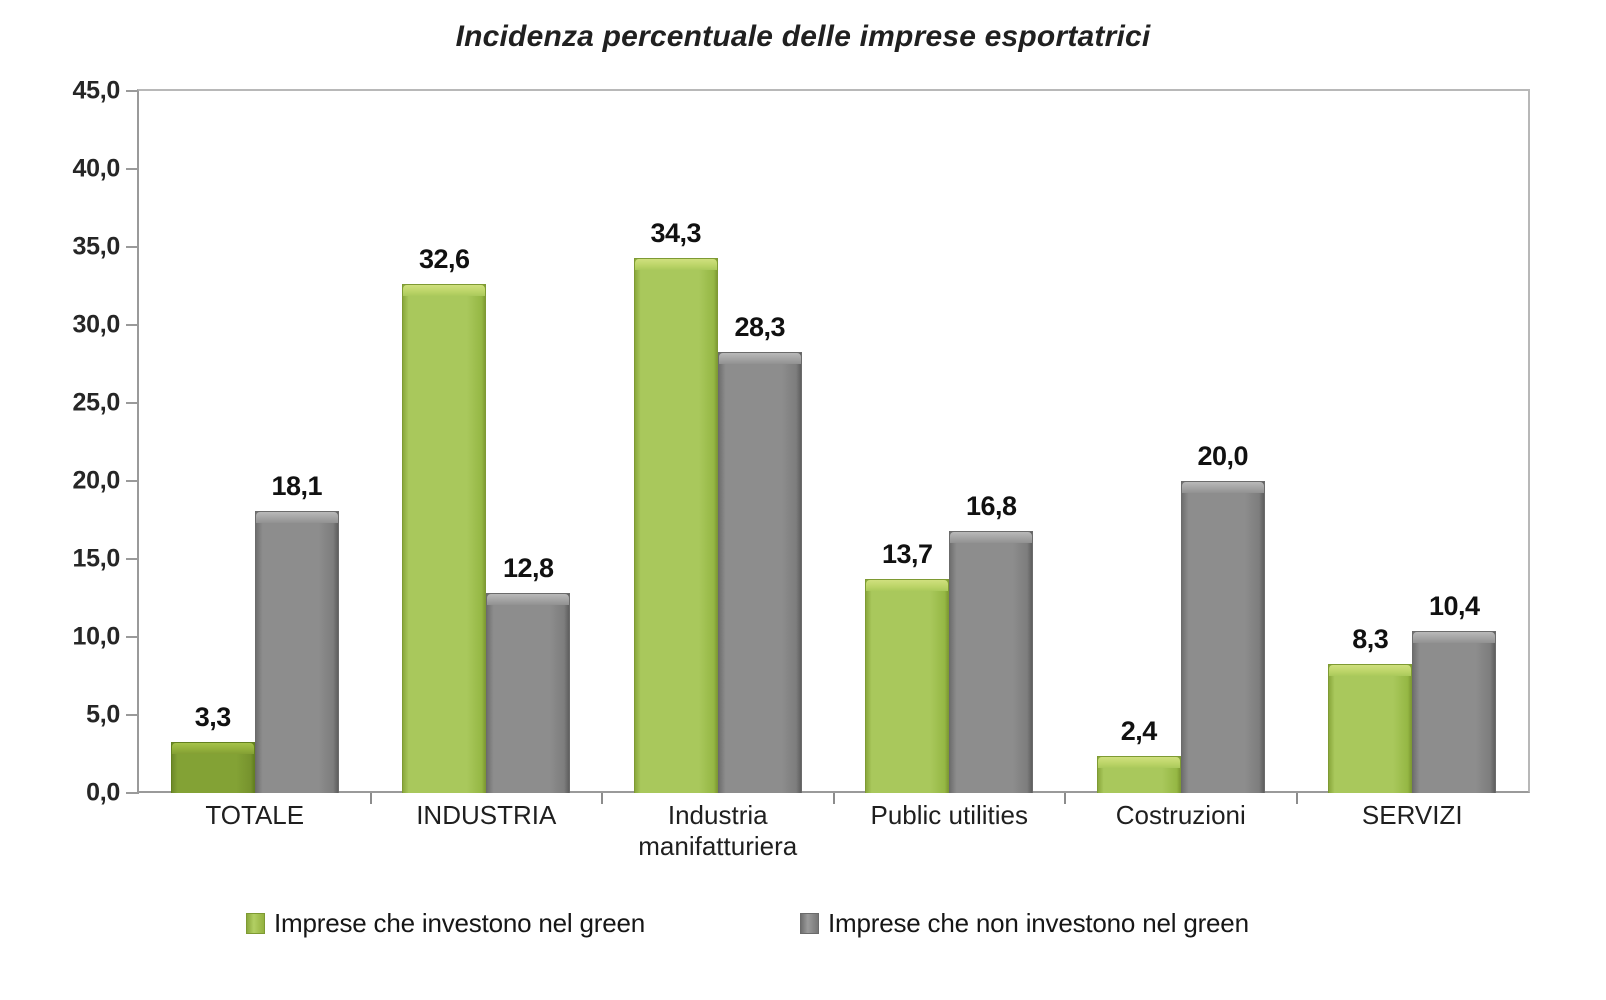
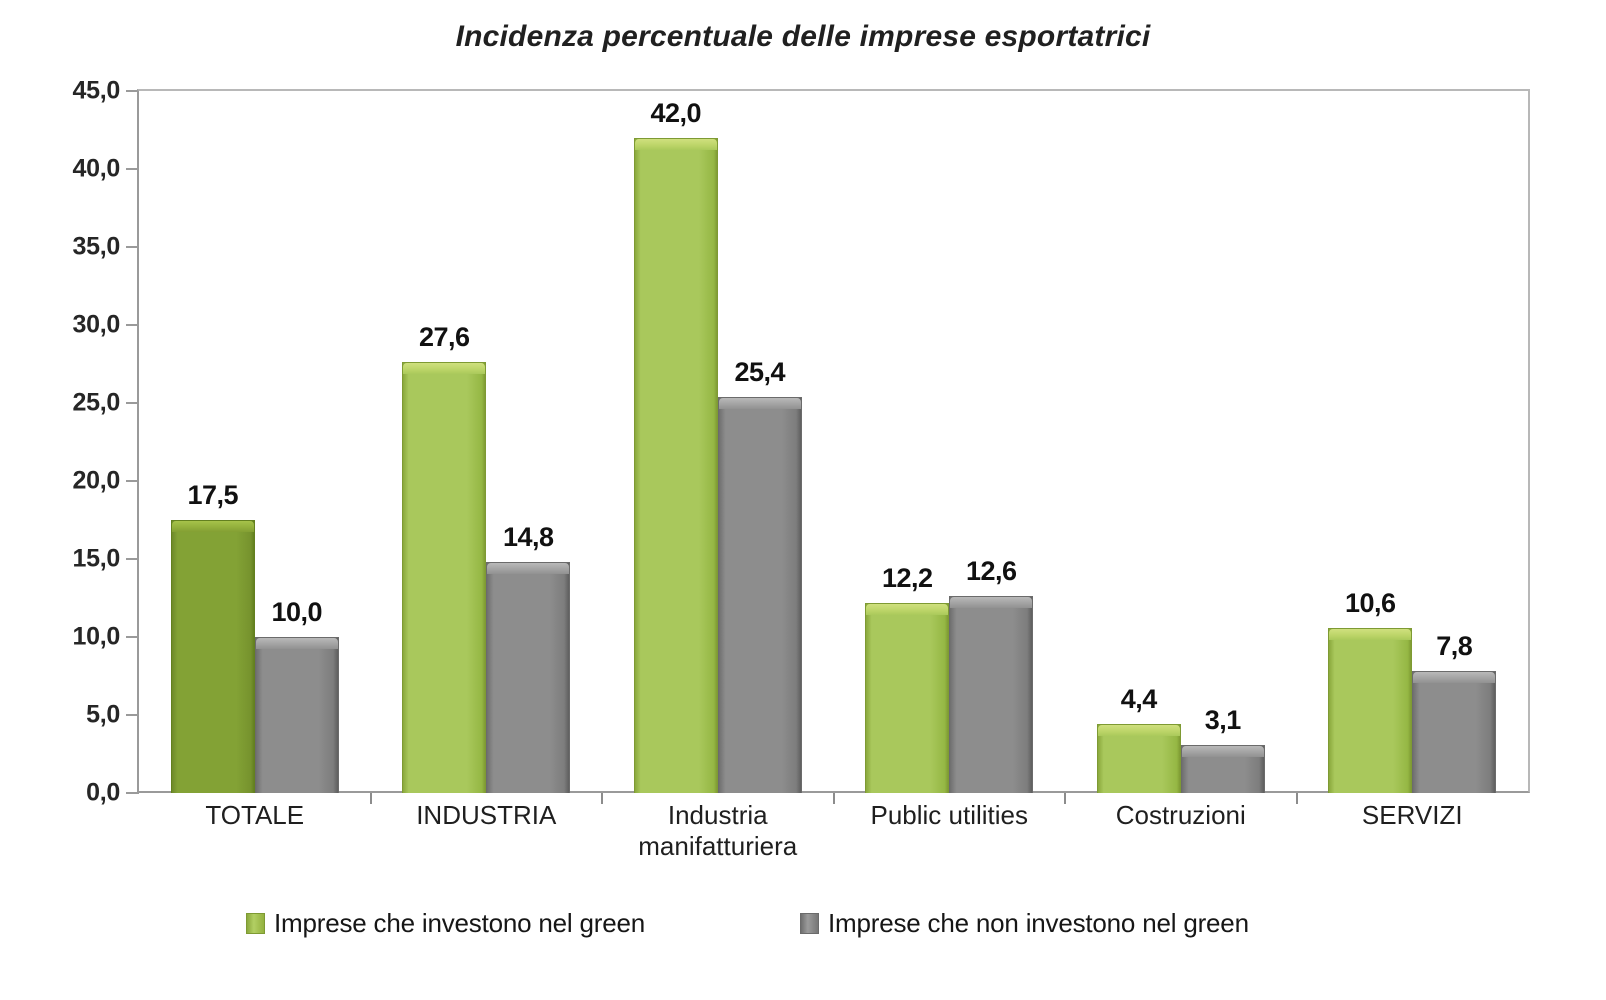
Imprese che investono nel green/TOTALE: 3,3 -> 17,5
Imprese che non investono nel green/TOTALE: 18,1 -> 10,0
Imprese che investono nel green/INDUSTRIA: 32,6 -> 27,6
Imprese che non investono nel green/INDUSTRIA: 12,8 -> 14,8
Imprese che investono nel green/Industria manifatturiera: 34,3 -> 42,0
Imprese che non investono nel green/Industria manifatturiera: 28,3 -> 25,4
Imprese che investono nel green/Public utilities: 13,7 -> 12,2
Imprese che non investono nel green/Public utilities: 16,8 -> 12,6
Imprese che investono nel green/Costruzioni: 2,4 -> 4,4
Imprese che non investono nel green/Costruzioni: 20,0 -> 3,1
Imprese che investono nel green/SERVIZI: 8,3 -> 10,6
Imprese che non investono nel green/SERVIZI: 10,4 -> 7,8
